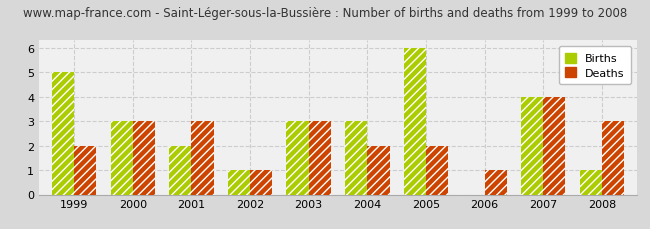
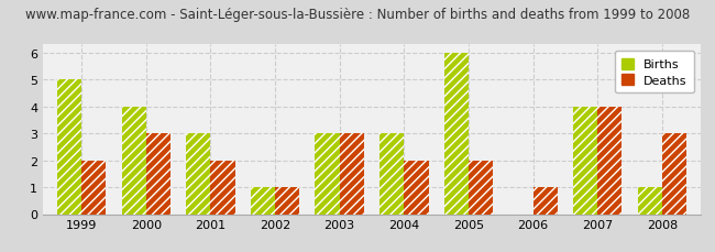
Births/2000: 3 -> 4
Births/2001: 2 -> 3
Deaths/2001: 3 -> 2
